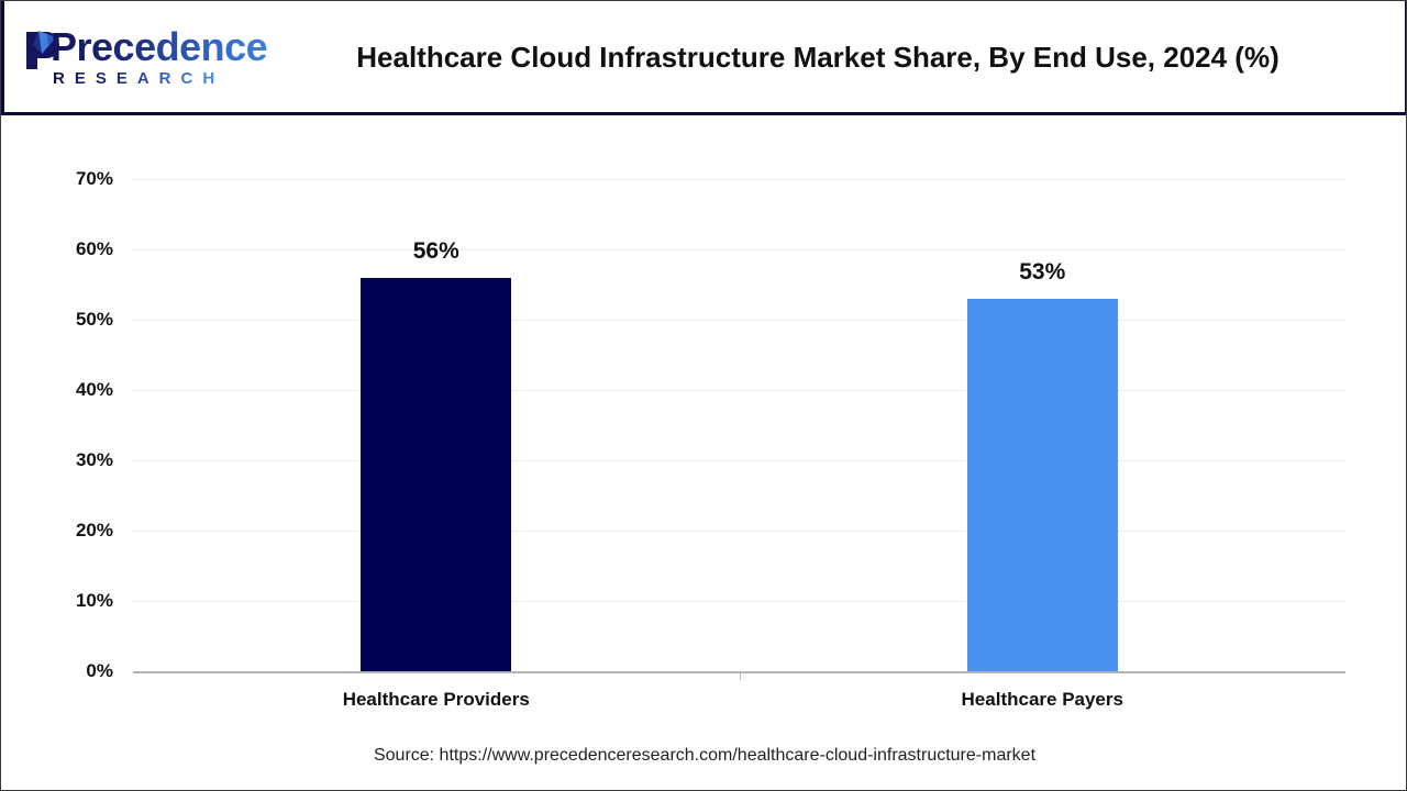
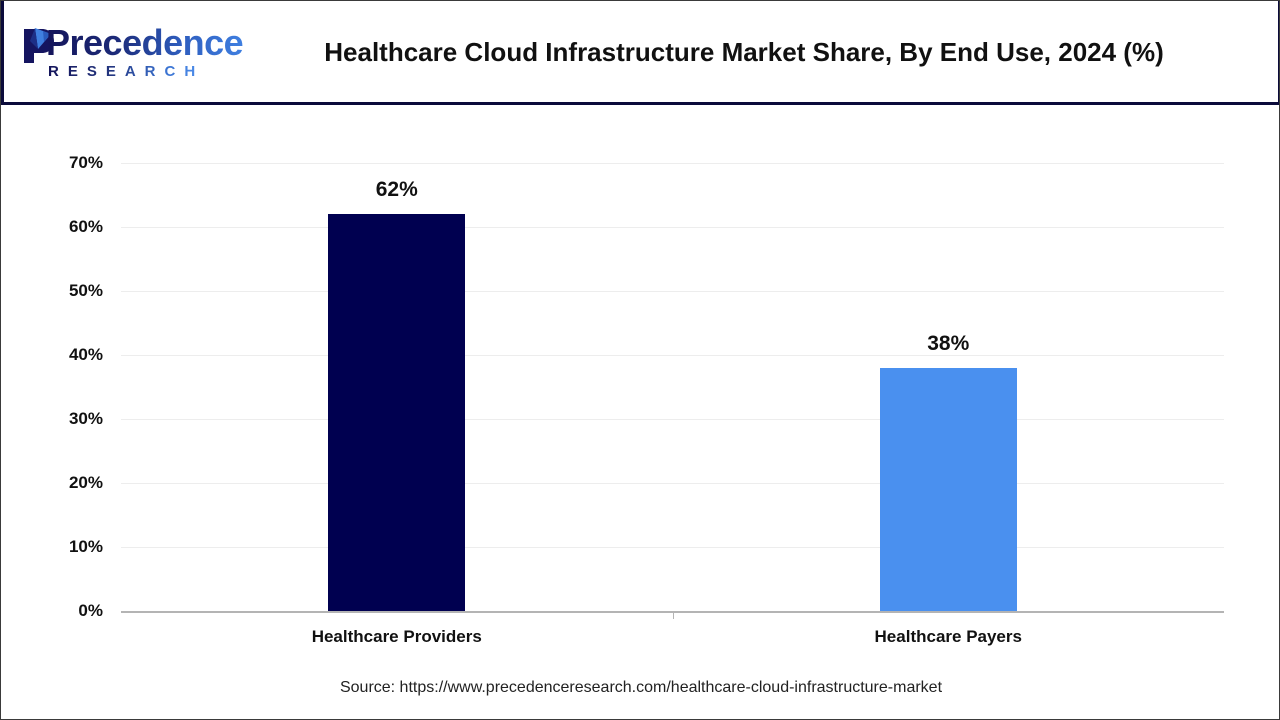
Healthcare Providers: 56% -> 62%
Healthcare Payers: 53% -> 38%
